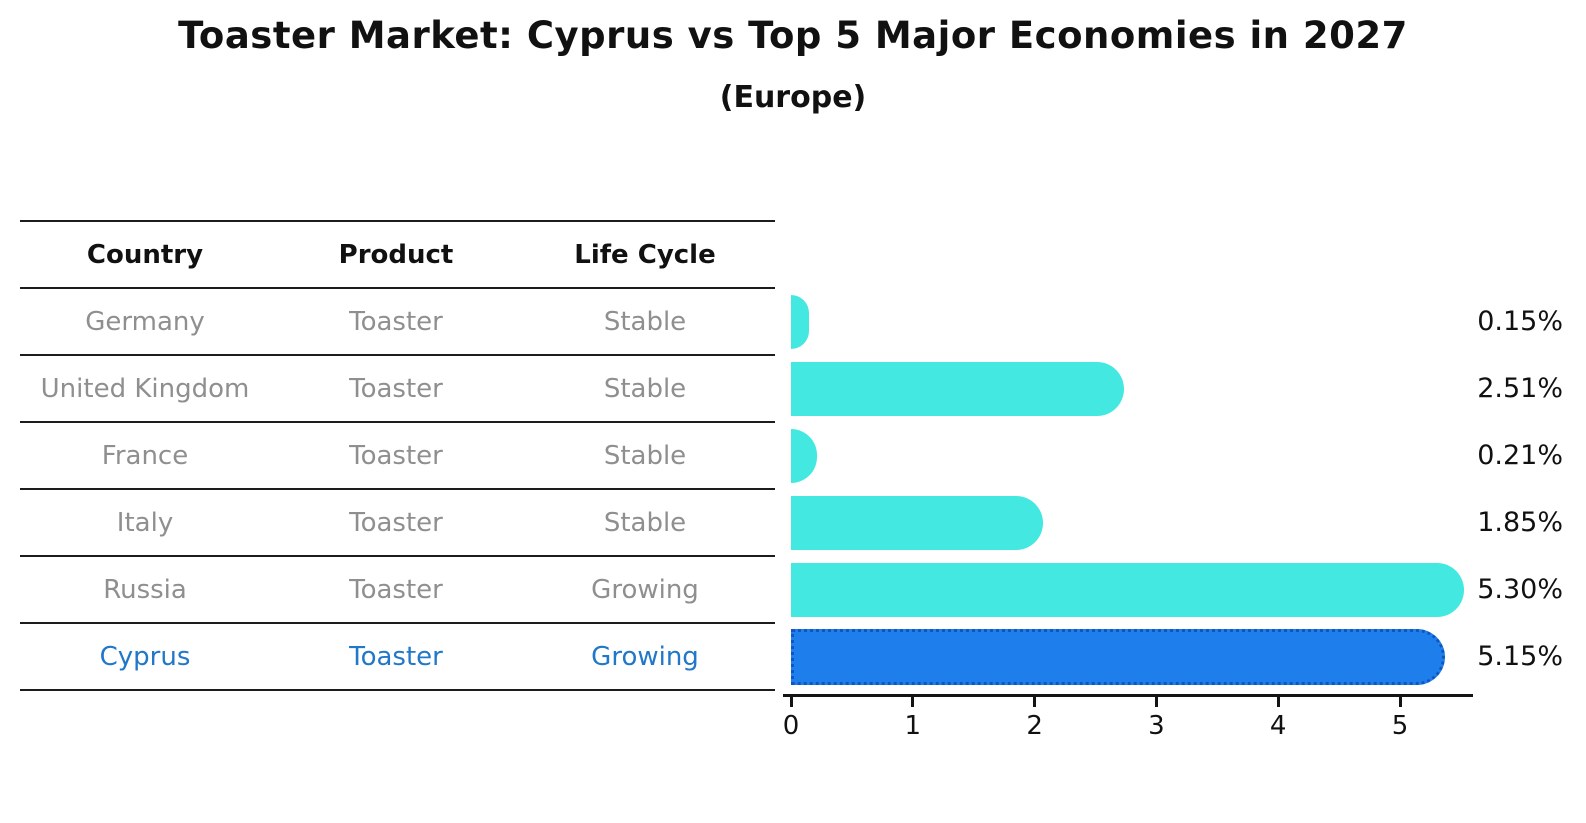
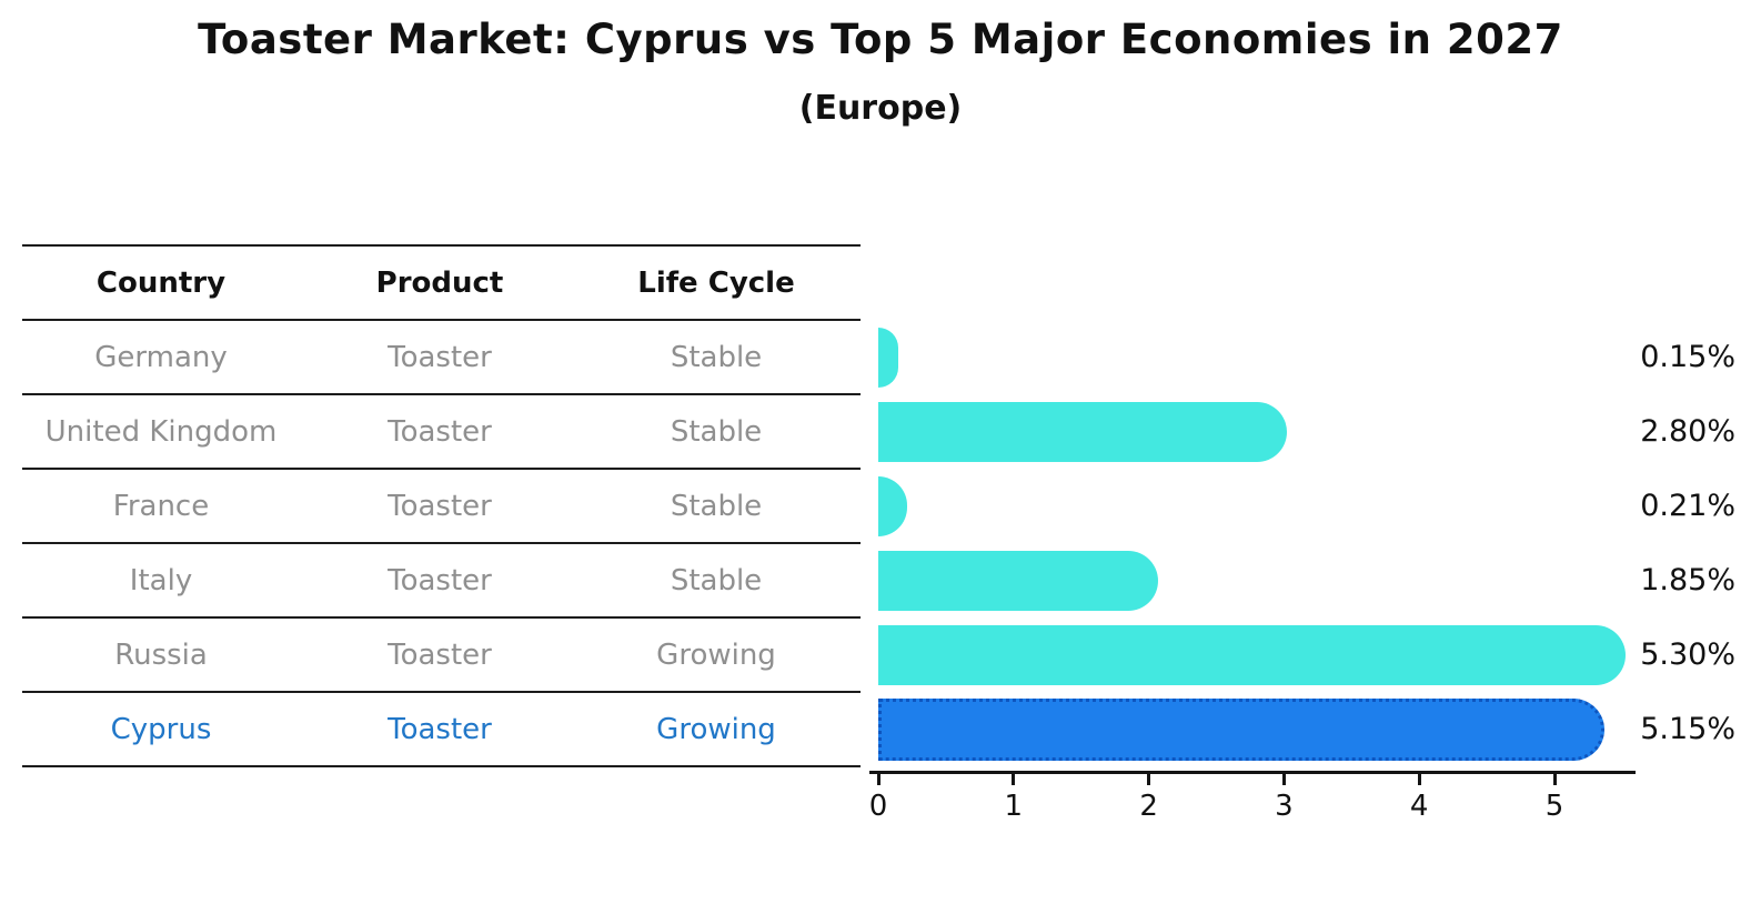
United Kingdom: 2.51% -> 2.80%
